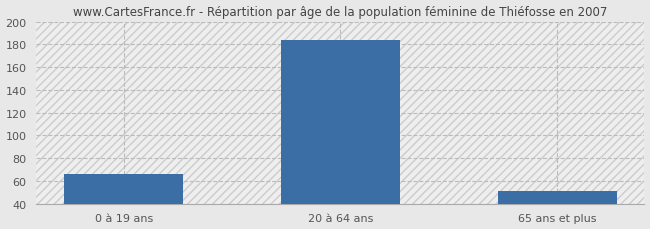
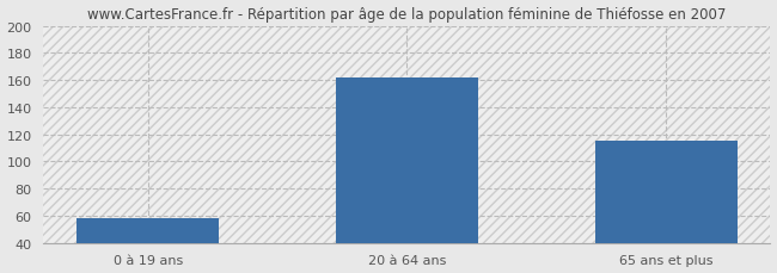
0 à 19 ans: 66 -> 58
20 à 64 ans: 184 -> 162
65 ans et plus: 51 -> 115
